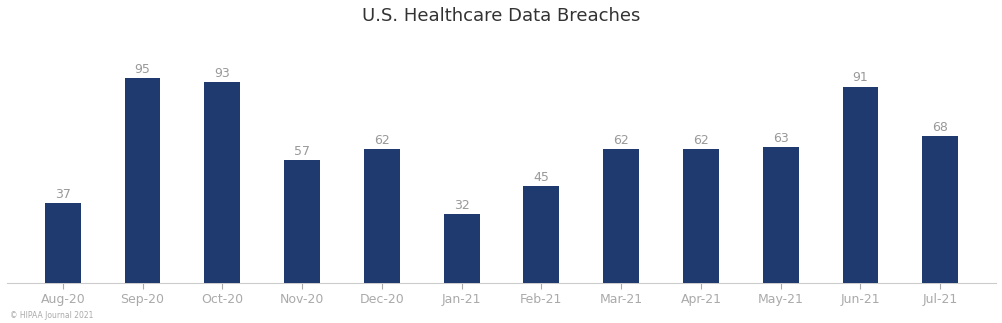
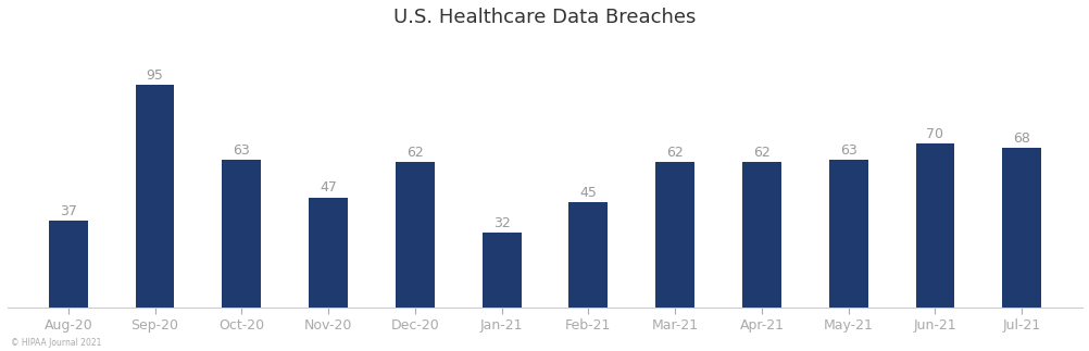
Oct-20: 93 -> 63
Nov-20: 57 -> 47
Jun-21: 91 -> 70
